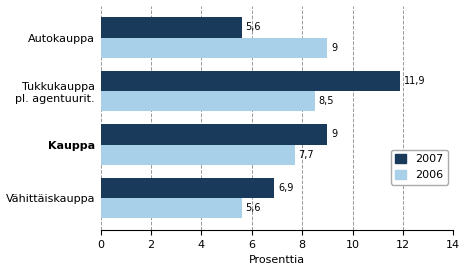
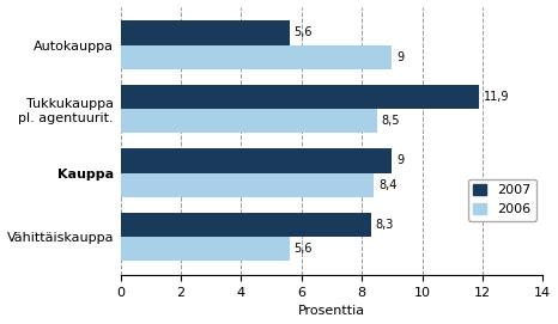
2006/Kauppa: 7,7 -> 8,4
2007/Vähittäiskauppa: 6,9 -> 8,3
